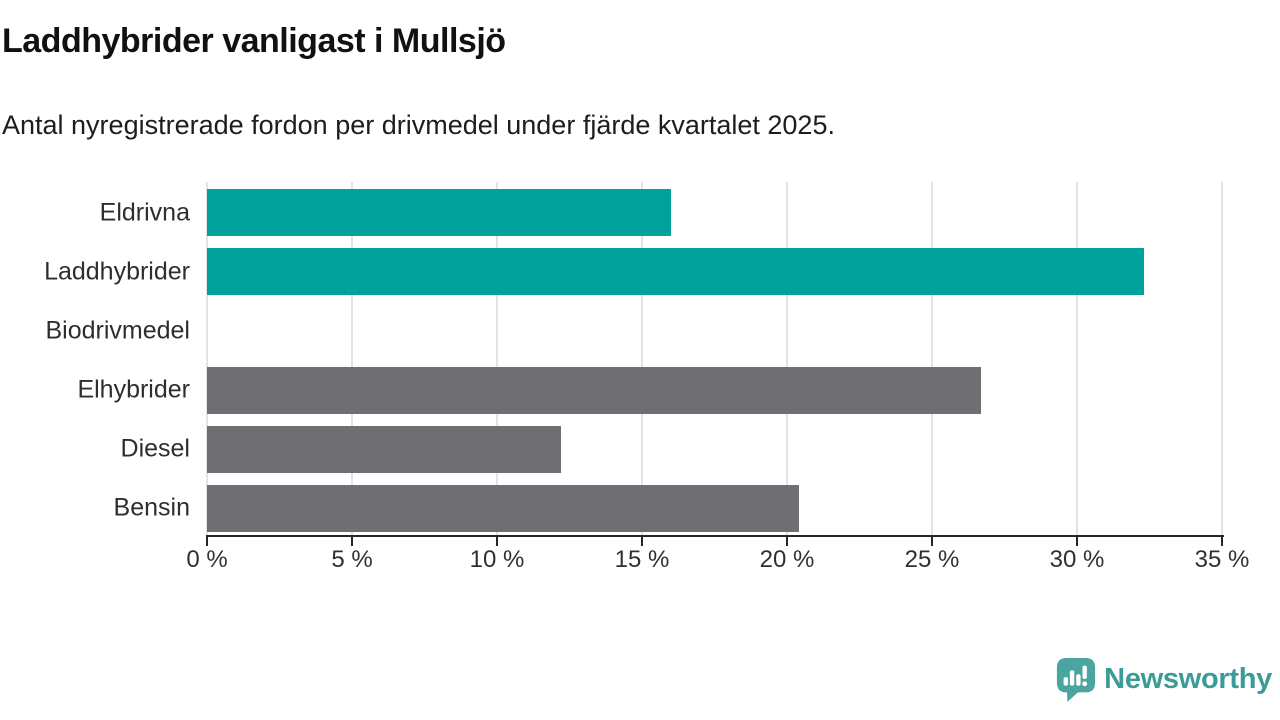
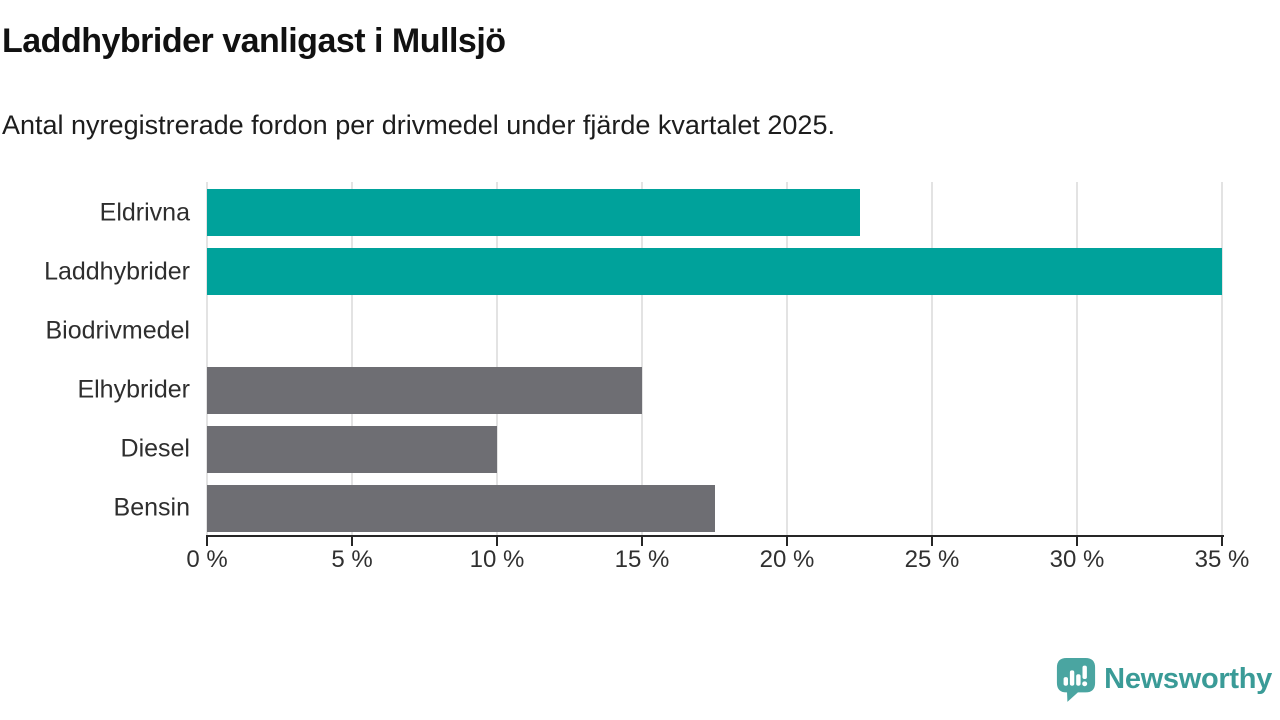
Eldrivna: 16.0% -> 22.5%
Laddhybrider: 32.3% -> 35.0%
Elhybrider: 26.7% -> 15.0%
Diesel: 12.2% -> 10.0%
Bensin: 20.4% -> 17.5%
